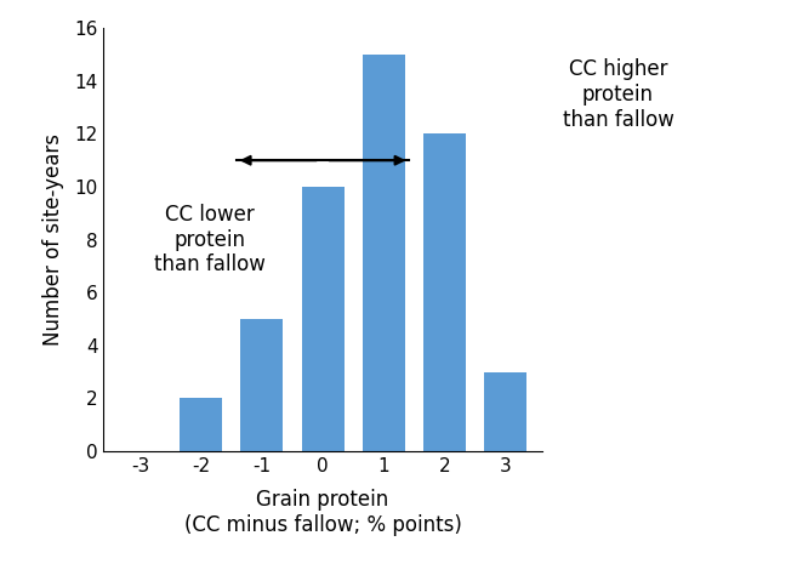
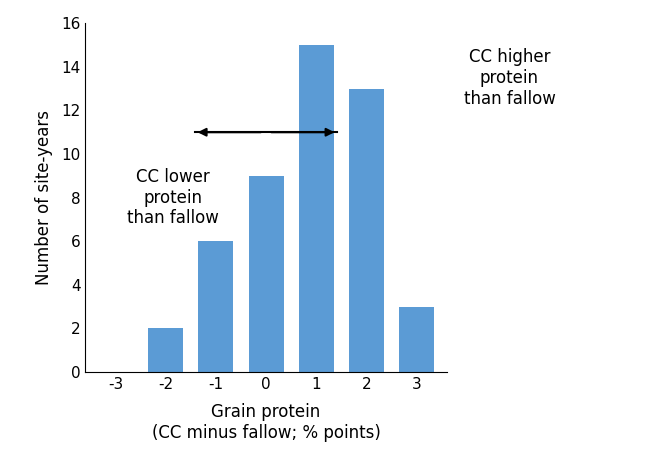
-1: 5 -> 6
0: 10 -> 9
2: 12 -> 13
